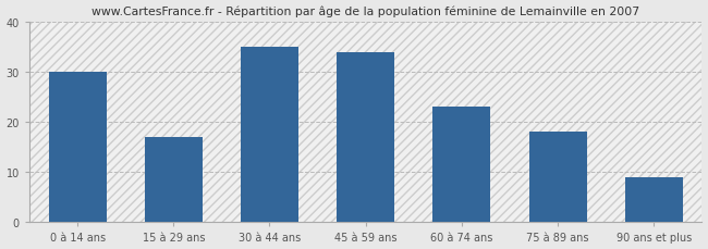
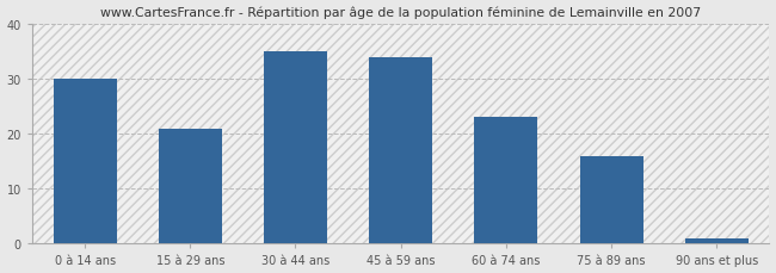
15 à 29 ans: 17 -> 21
75 à 89 ans: 18 -> 16
90 ans et plus: 9 -> 1
